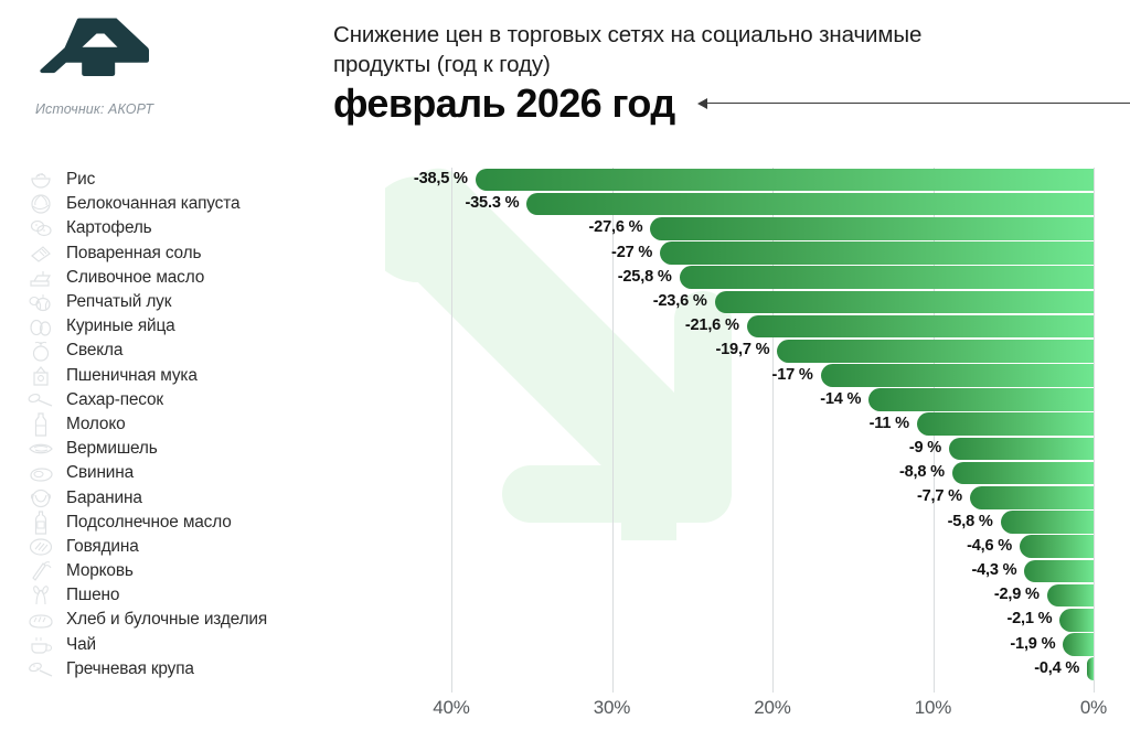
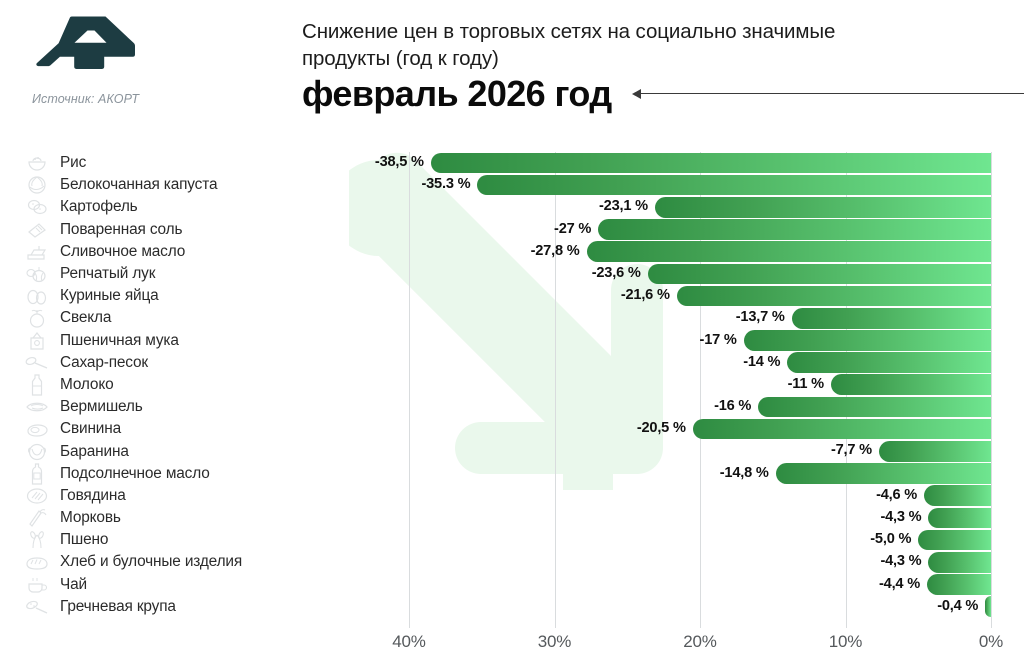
Картофель: -27,6 -> -23,1
Сливочное масло: -25,8 -> -27,8
Свекла: -19,7 -> -13,7
Вермишель: -9 -> -16
Свинина: -8,8 -> -20,5
Подсолнечное масло: -5,8 -> -14,8
Пшено: -2,9 -> -5,0
Хлеб и булочные изделия: -2,1 -> -4,3
Чай: -1,9 -> -4,4
